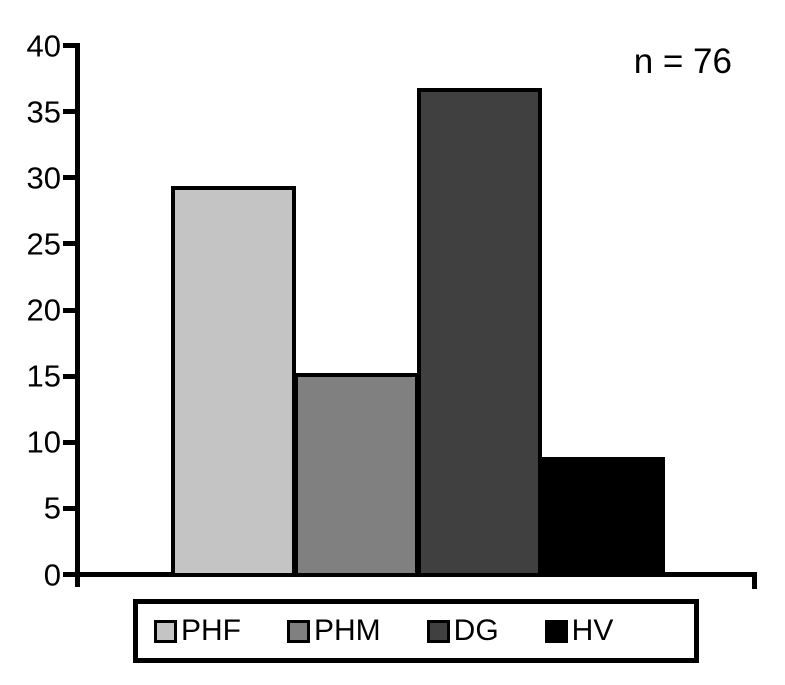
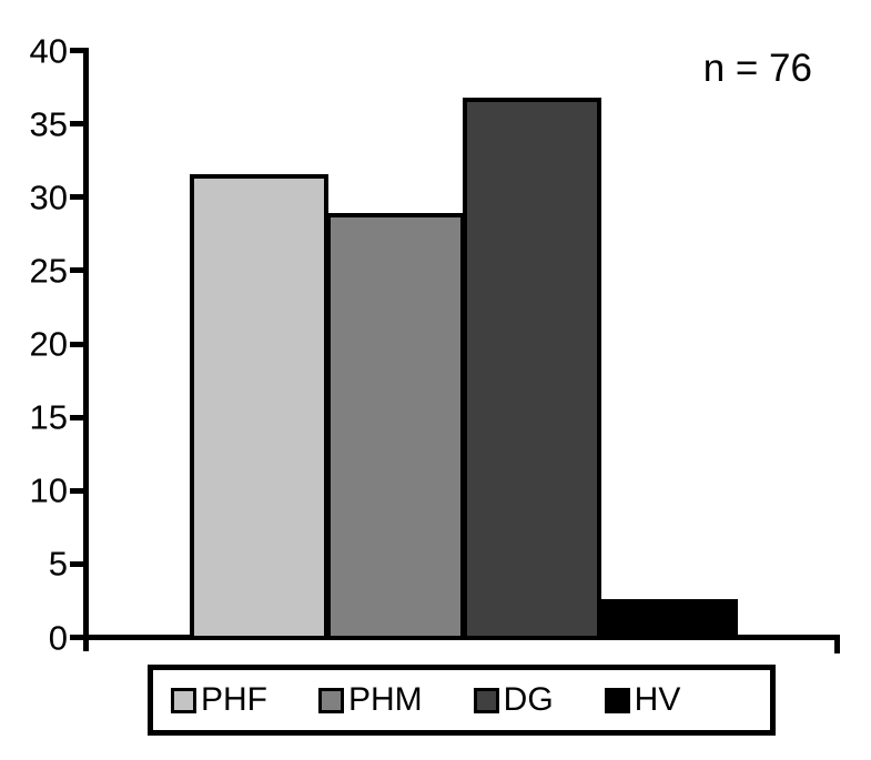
PHF: 29.4 -> 31.6
PHM: 15.2 -> 28.9
HV: 8.9 -> 2.6
